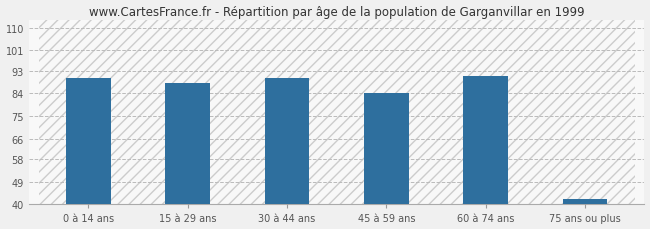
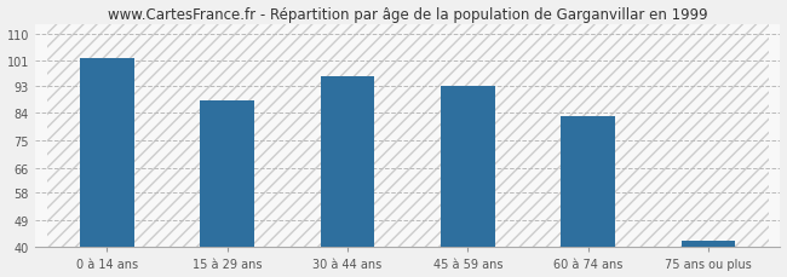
0 à 14 ans: 90 -> 102
30 à 44 ans: 90 -> 96
45 à 59 ans: 84 -> 93
60 à 74 ans: 91 -> 83
